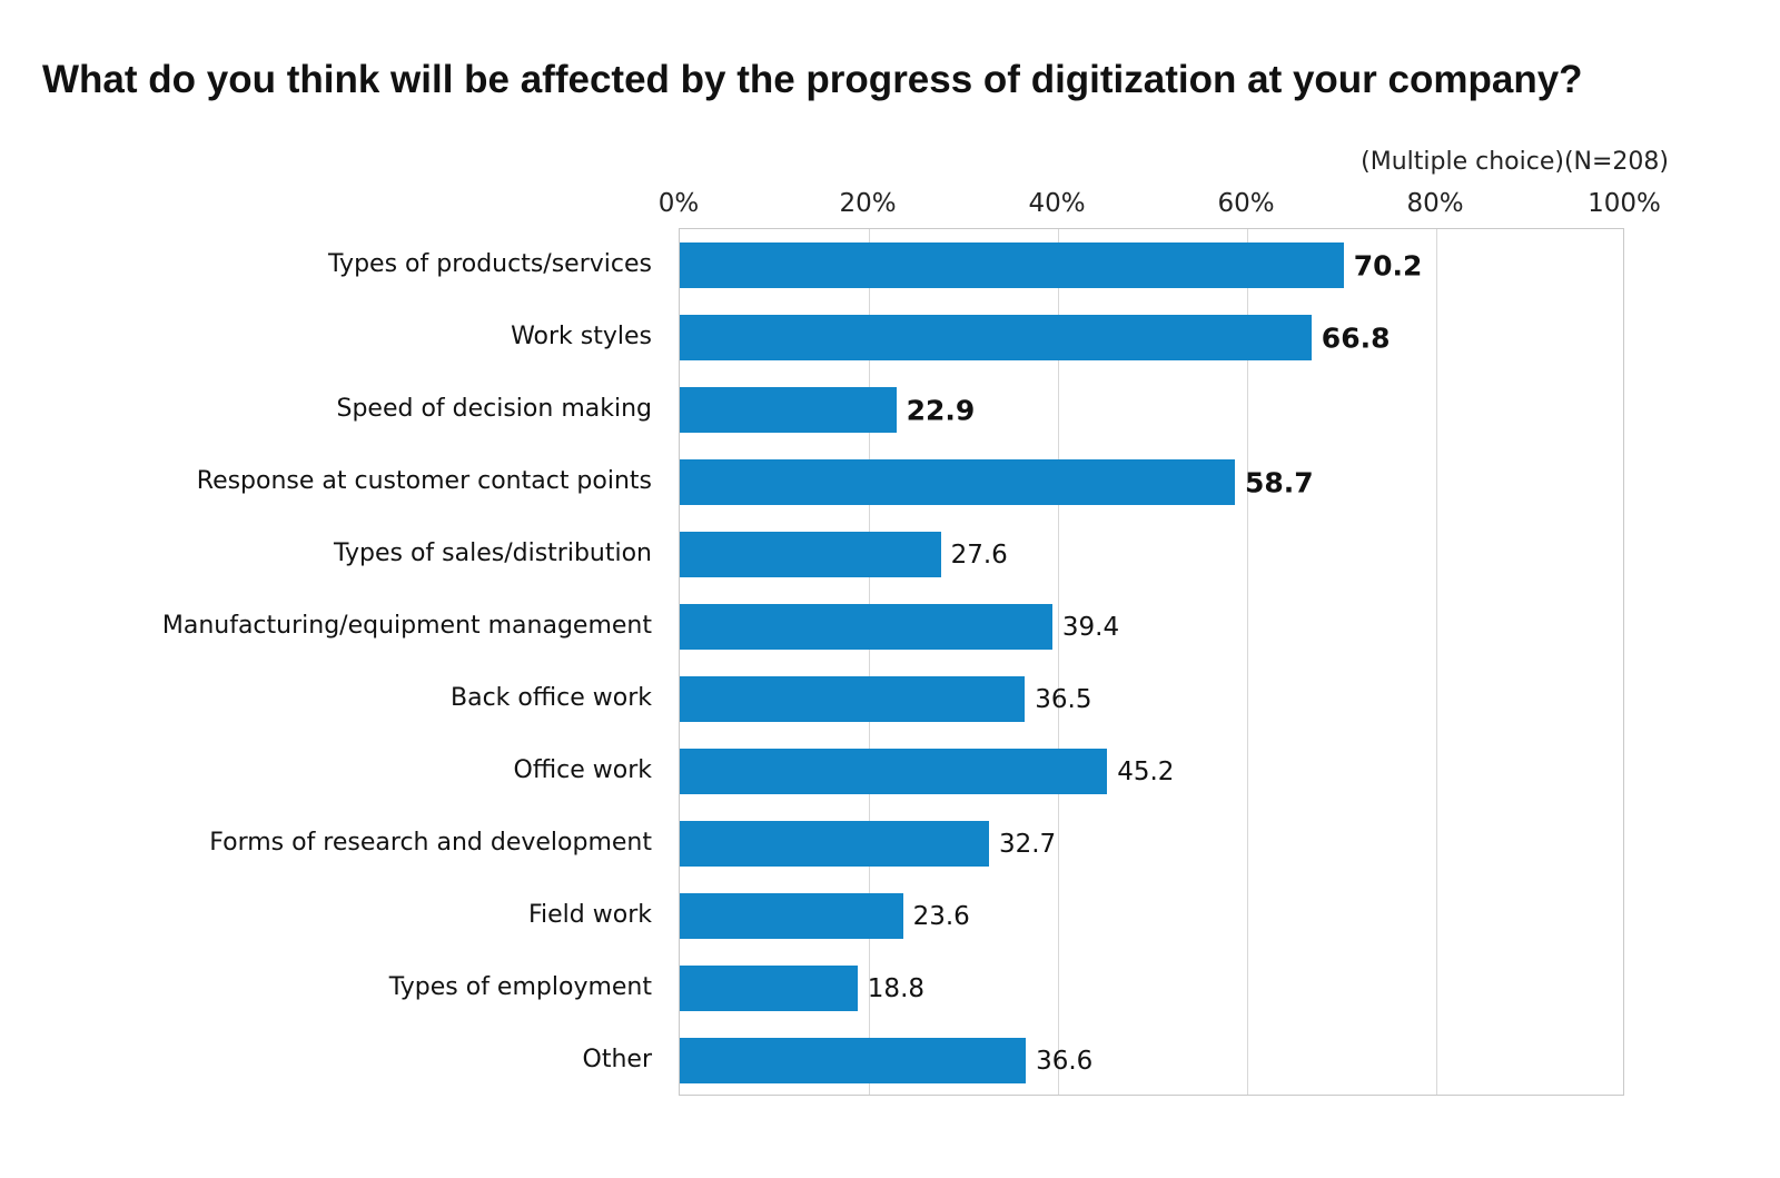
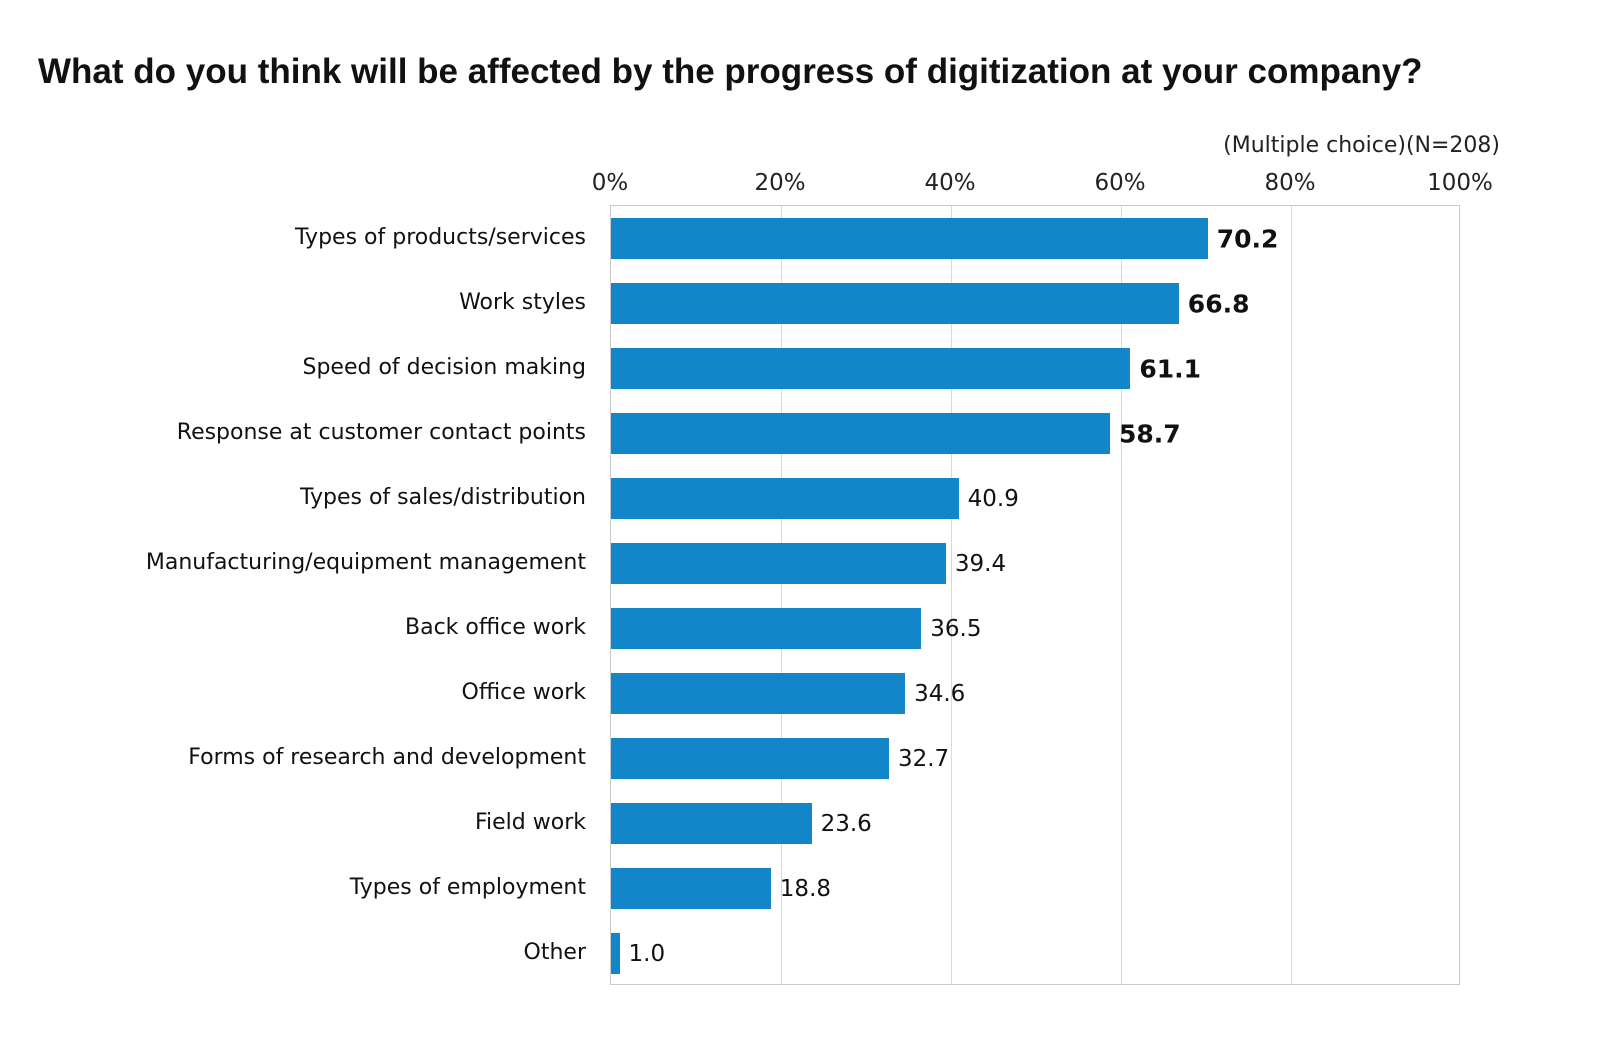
Speed of decision making: 22.9 -> 61.1
Types of sales/distribution: 27.6 -> 40.9
Office work: 45.2 -> 34.6
Other: 36.6 -> 1.0
